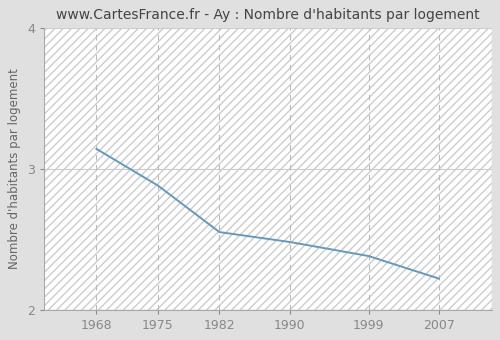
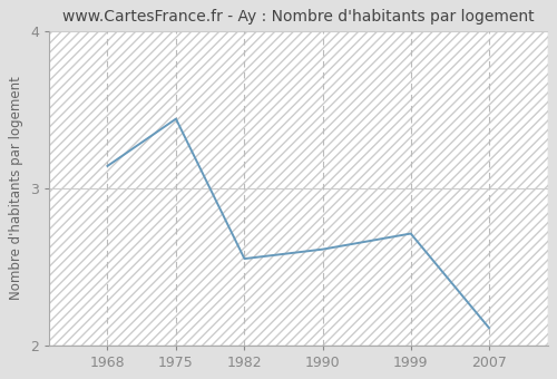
1975: 2.88 -> 3.44
1990: 2.48 -> 2.61
1999: 2.38 -> 2.71
2007: 2.22 -> 2.11
